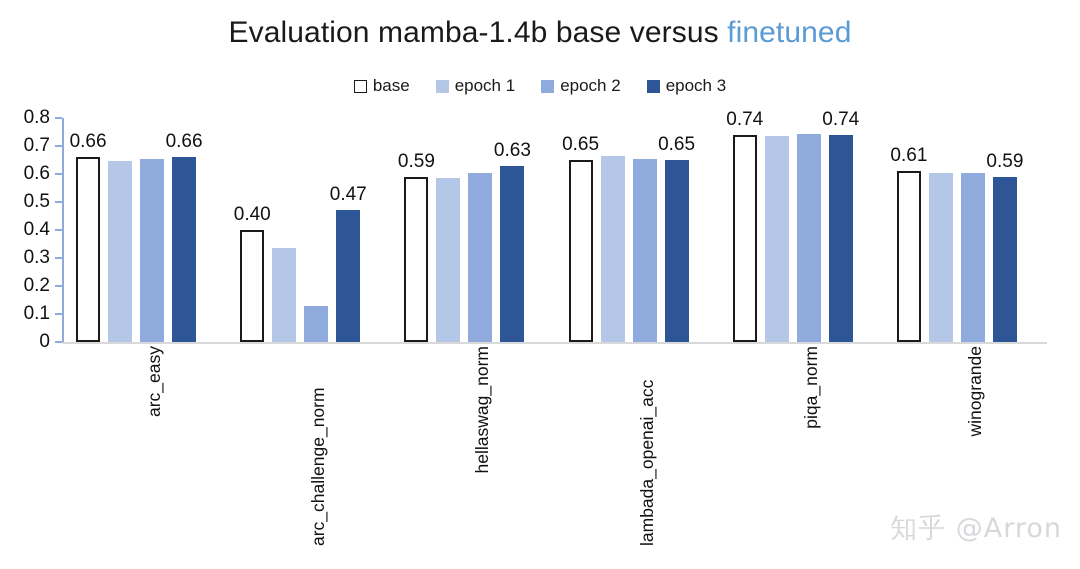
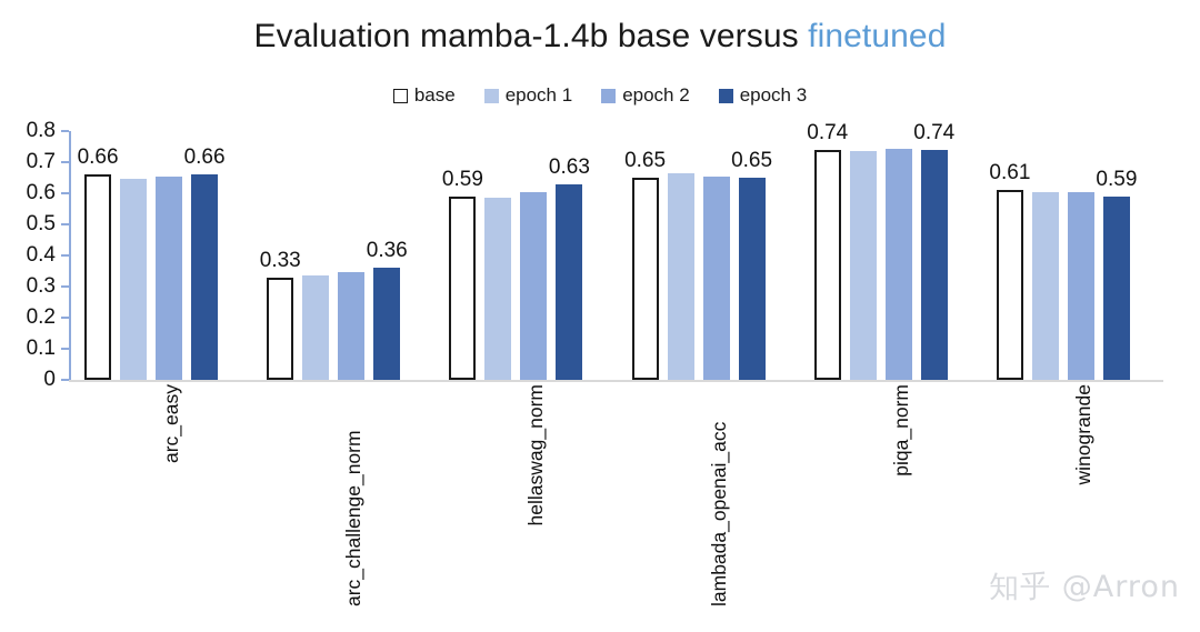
base/arc_challenge_norm: 0.40 -> 0.33
epoch 2/arc_challenge_norm: 0.13 -> 0.35
epoch 3/arc_challenge_norm: 0.47 -> 0.36
